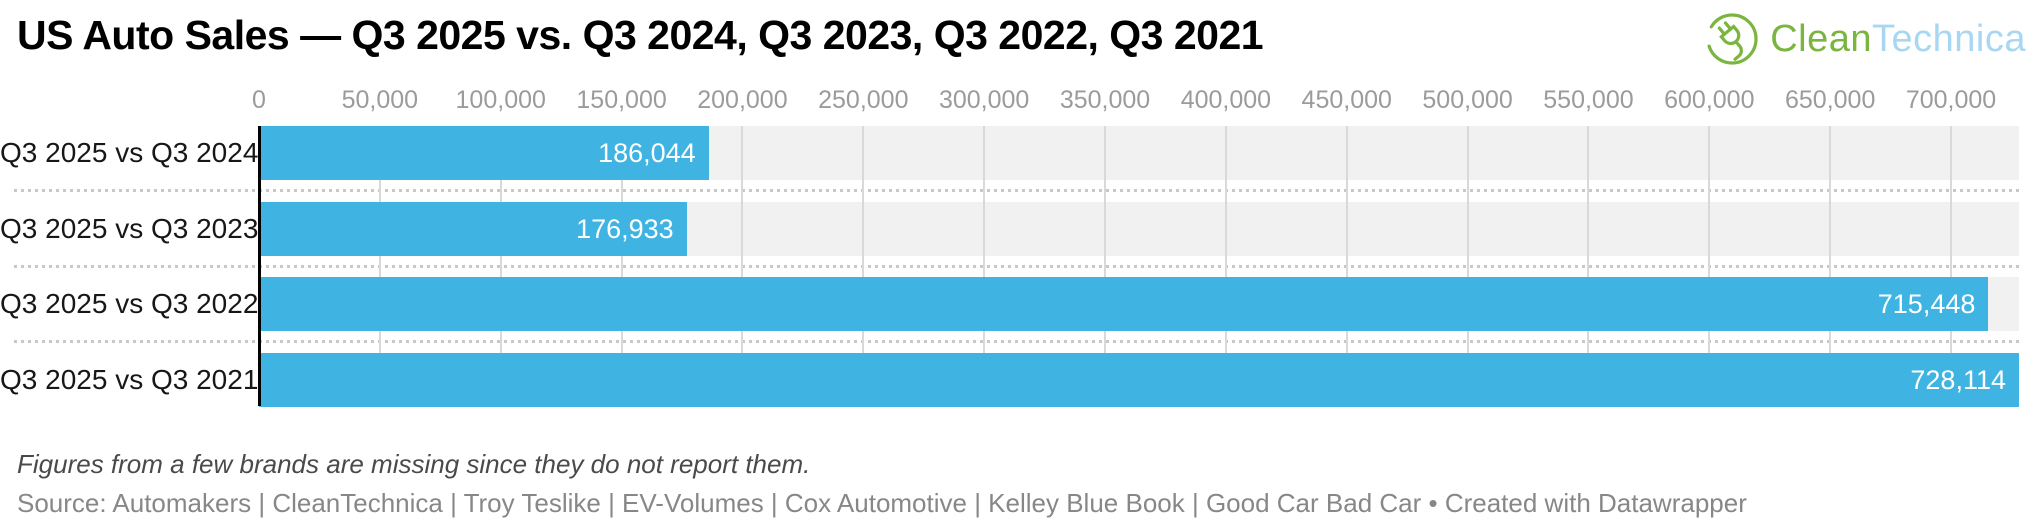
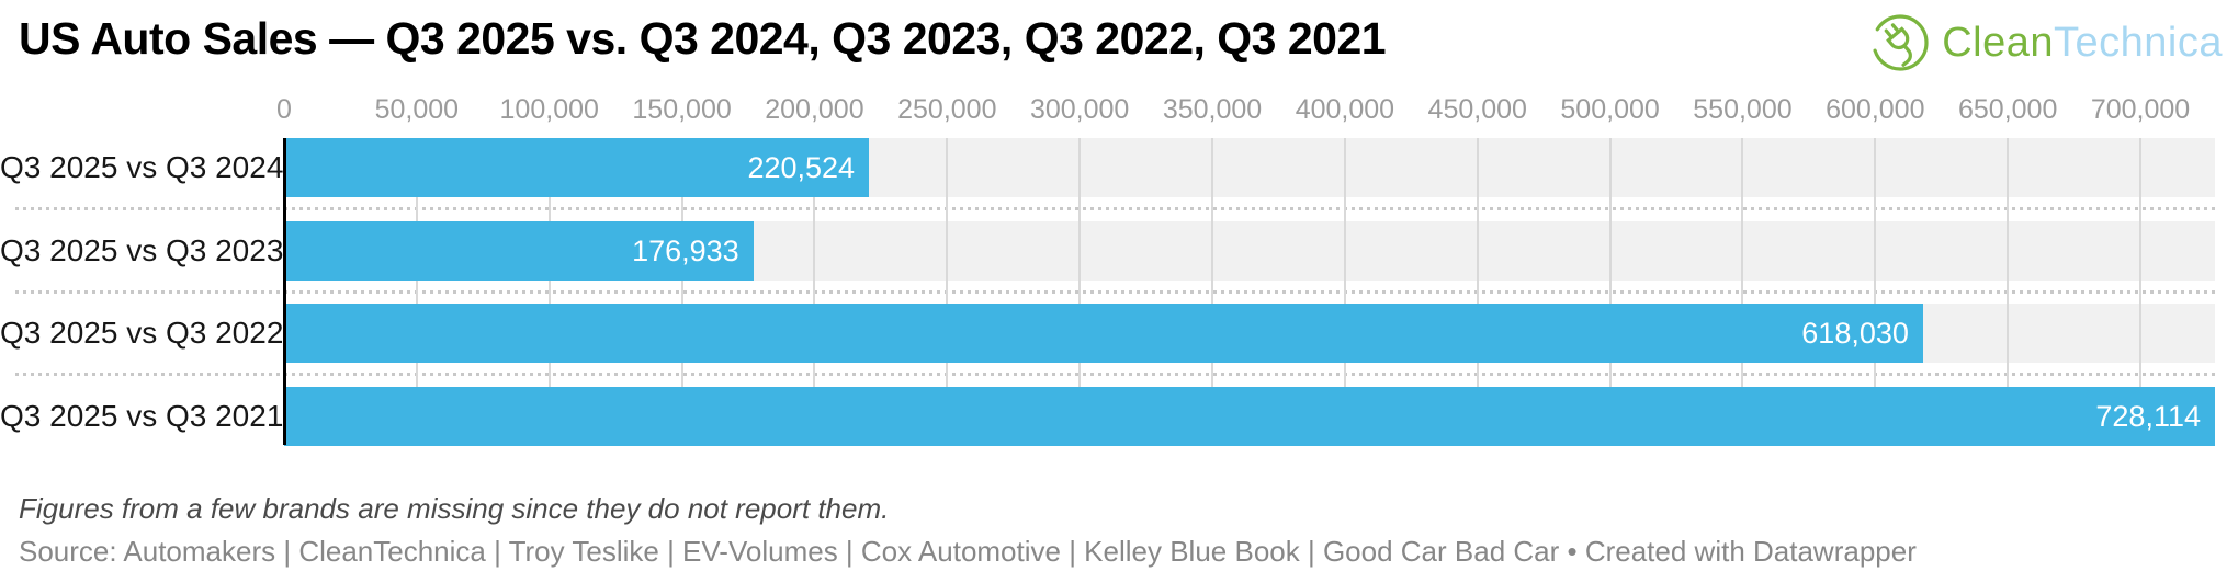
Q3 2025 vs Q3 2024: 186,044 -> 220,524
Q3 2025 vs Q3 2022: 715,448 -> 618,030
